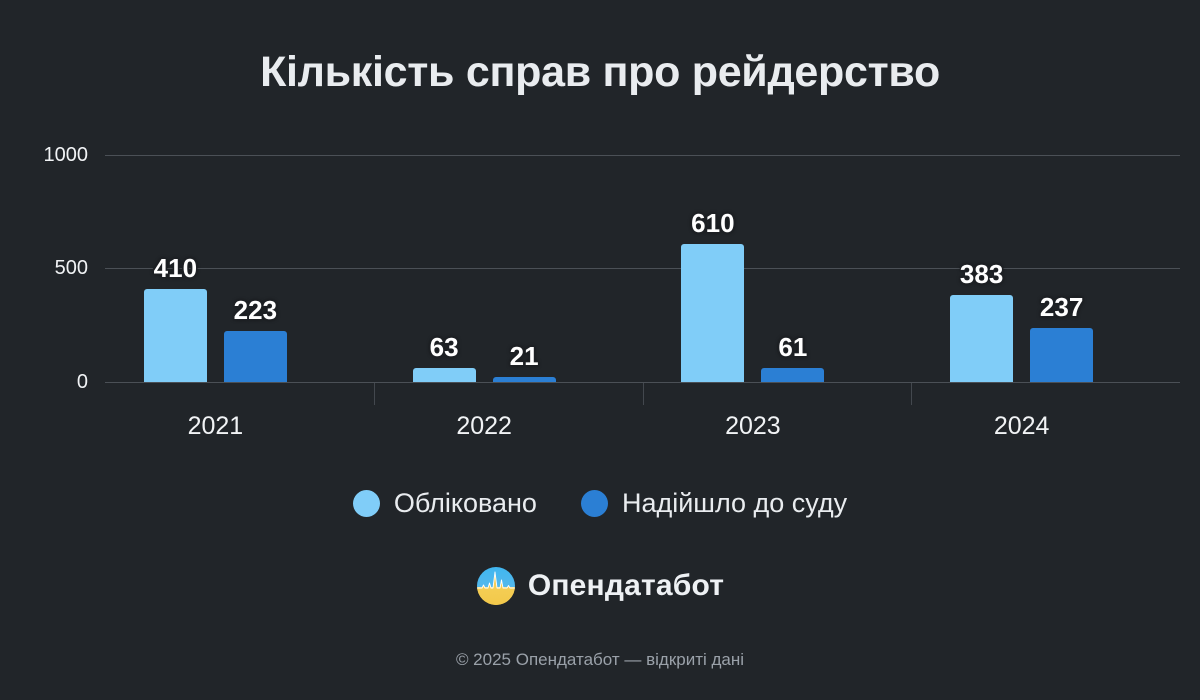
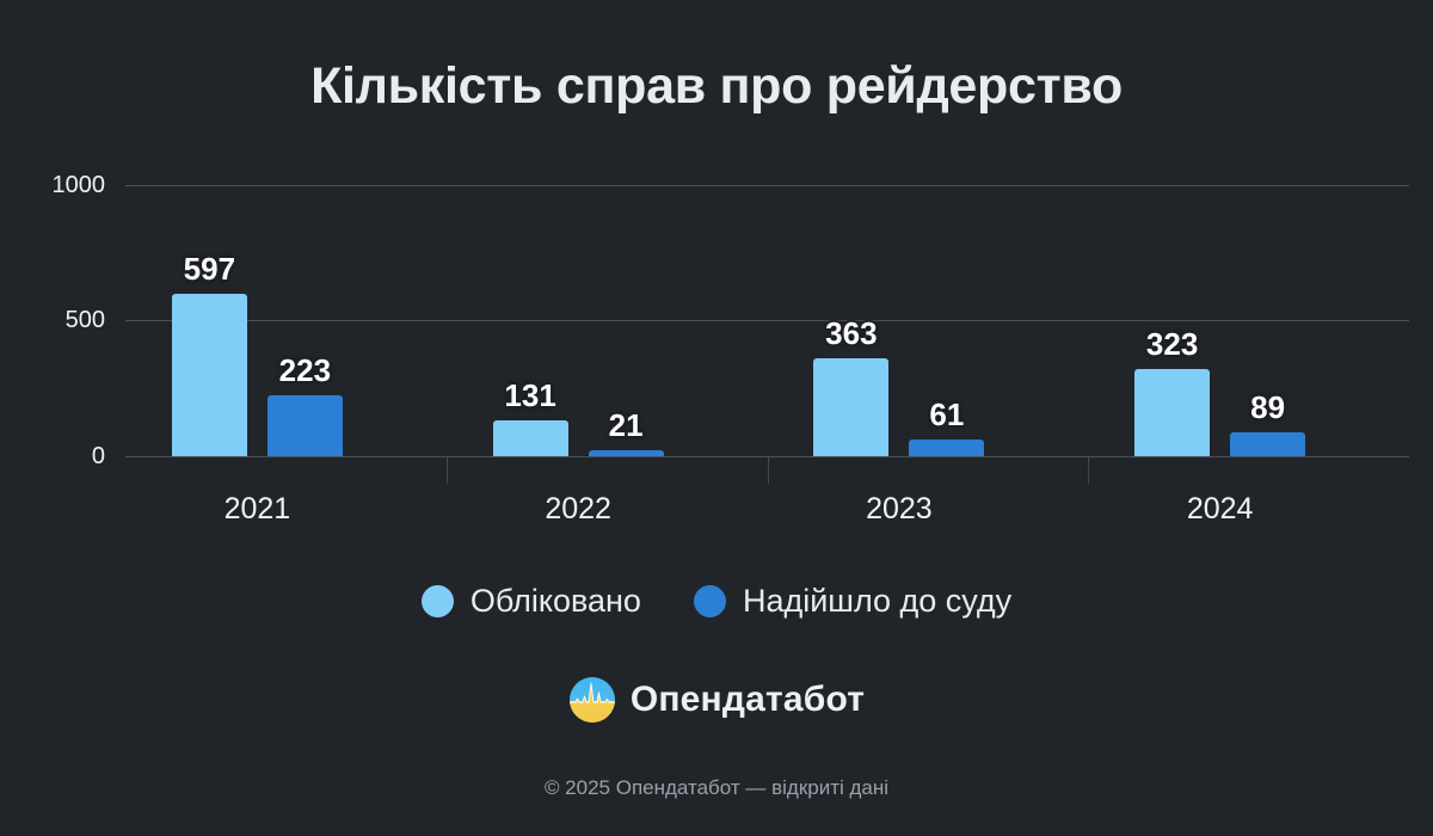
Обліковано/2021: 410 -> 597
Обліковано/2022: 63 -> 131
Обліковано/2023: 610 -> 363
Обліковано/2024: 383 -> 323
Надійшло до суду/2024: 237 -> 89
